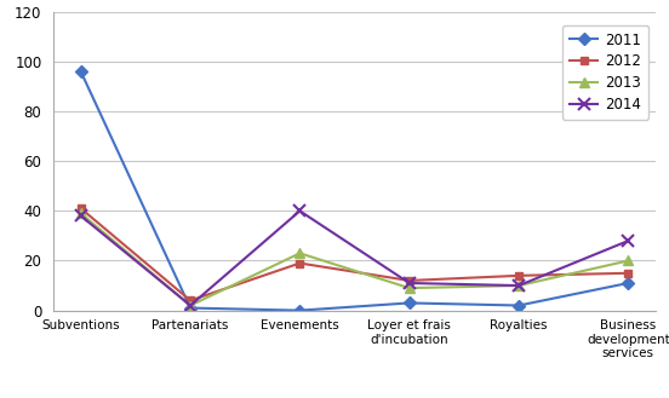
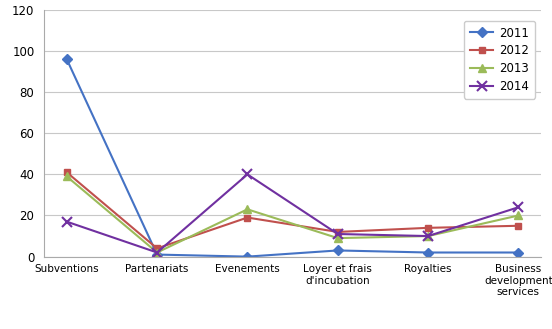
2014/Subventions: 38 -> 17
2011/Business development services: 11 -> 2
2014/Business development services: 28 -> 24
